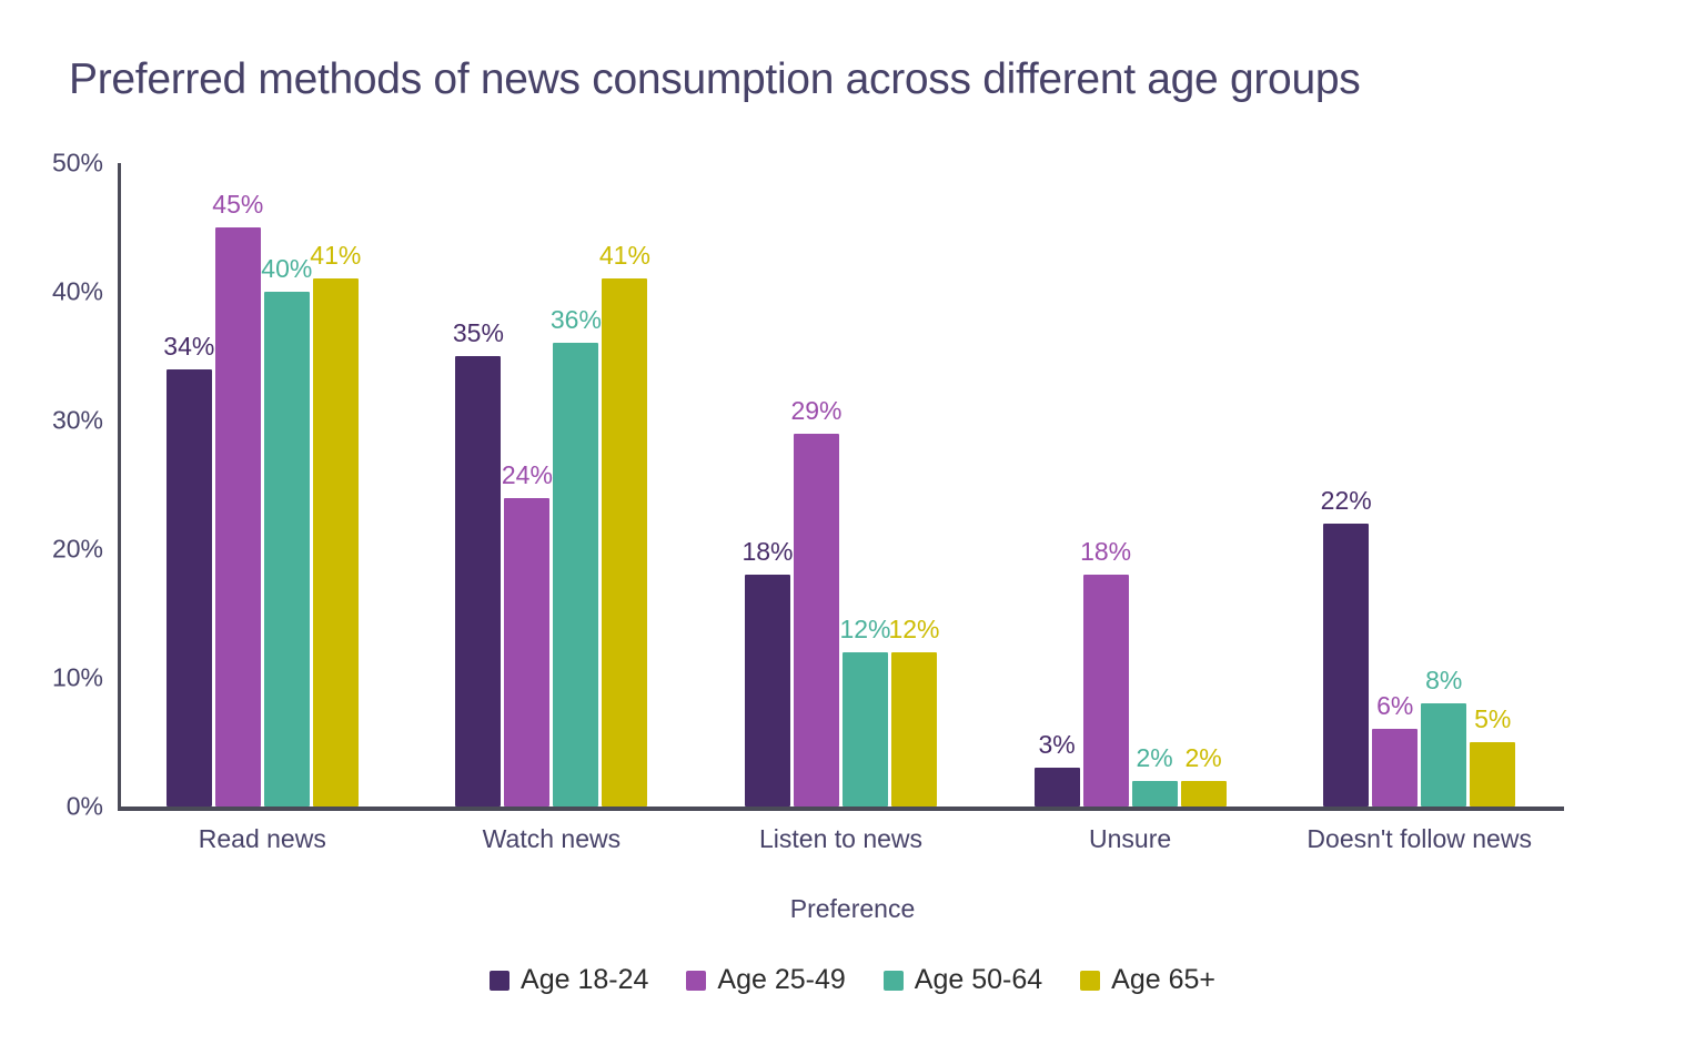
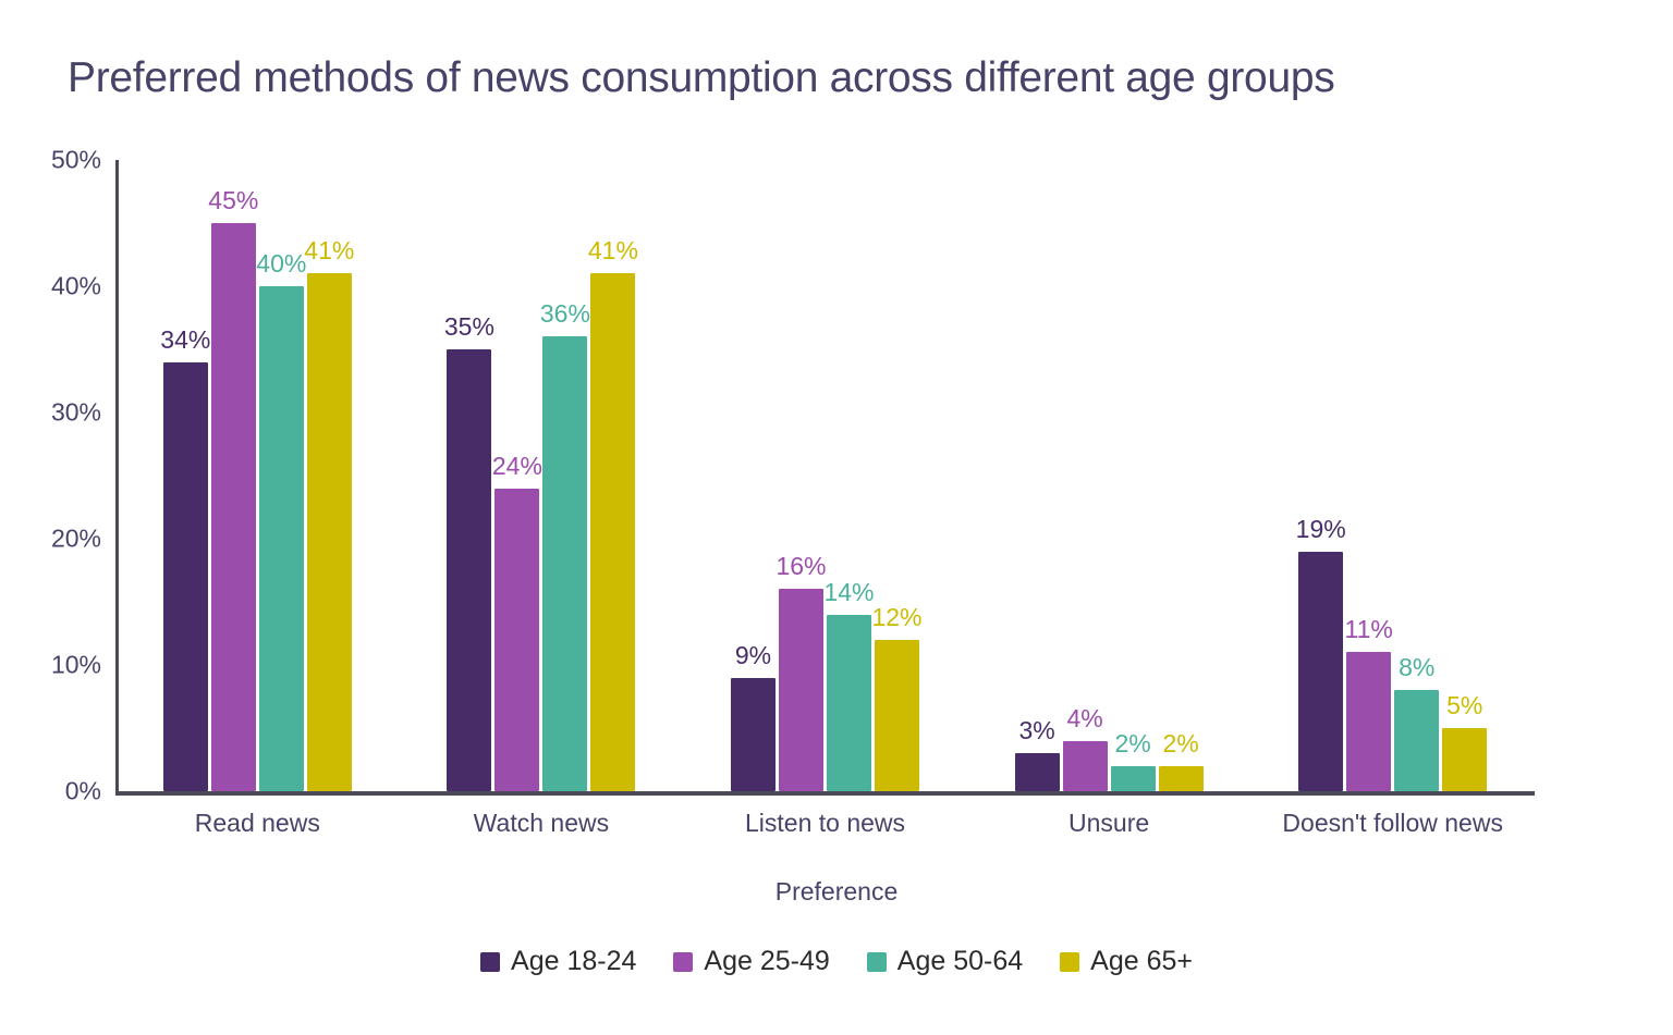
Age 18-24/Listen to news: 18% -> 9%
Age 25-49/Listen to news: 29% -> 16%
Age 50-64/Listen to news: 12% -> 14%
Age 25-49/Unsure: 18% -> 4%
Age 18-24/Doesn't follow news: 22% -> 19%
Age 25-49/Doesn't follow news: 6% -> 11%
